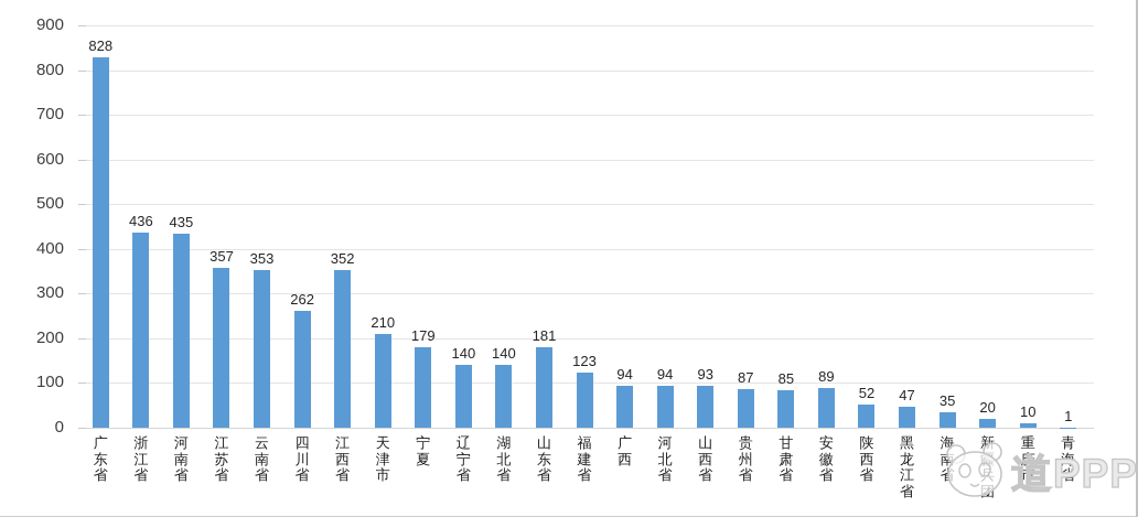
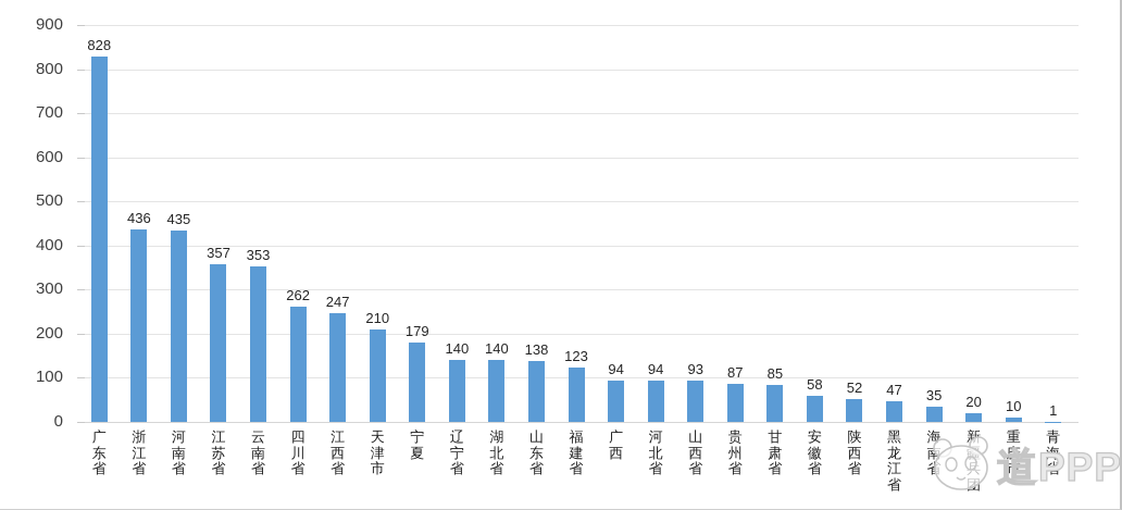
江西省: 352 -> 247
山东省: 181 -> 138
安徽省: 89 -> 58
